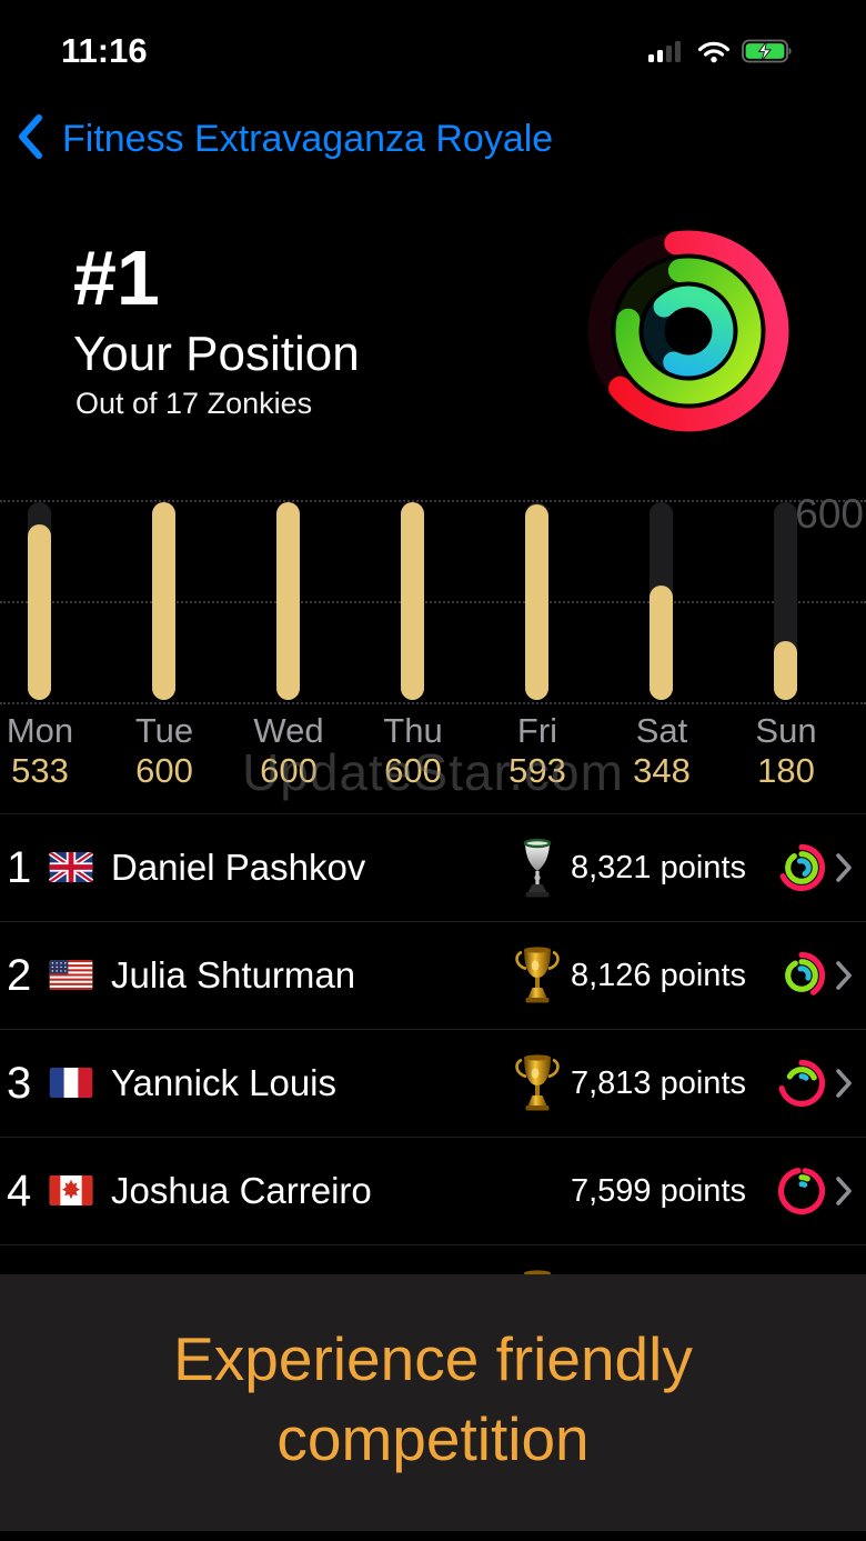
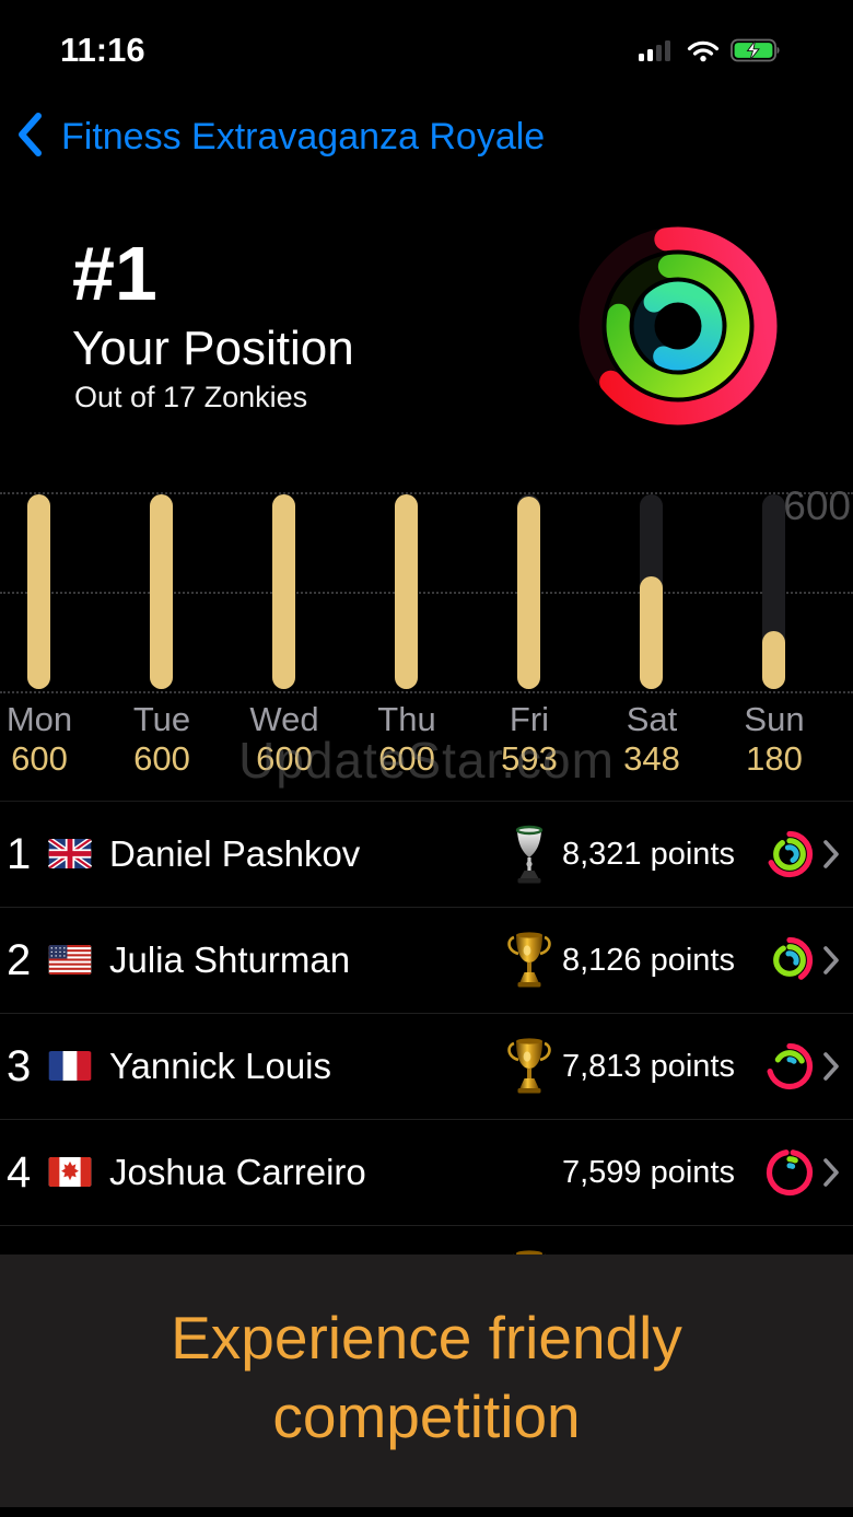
Mon: 533 -> 600
